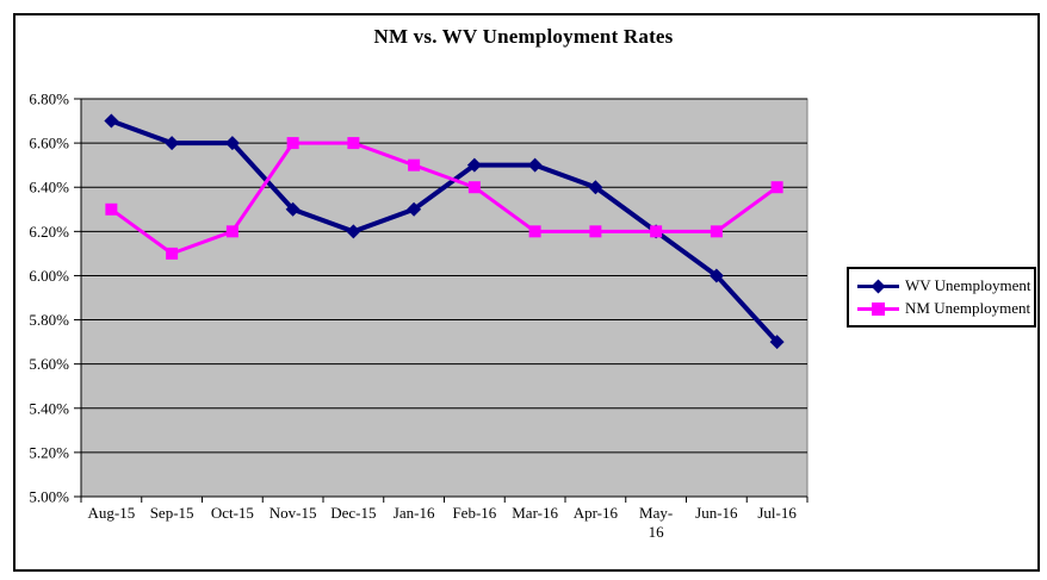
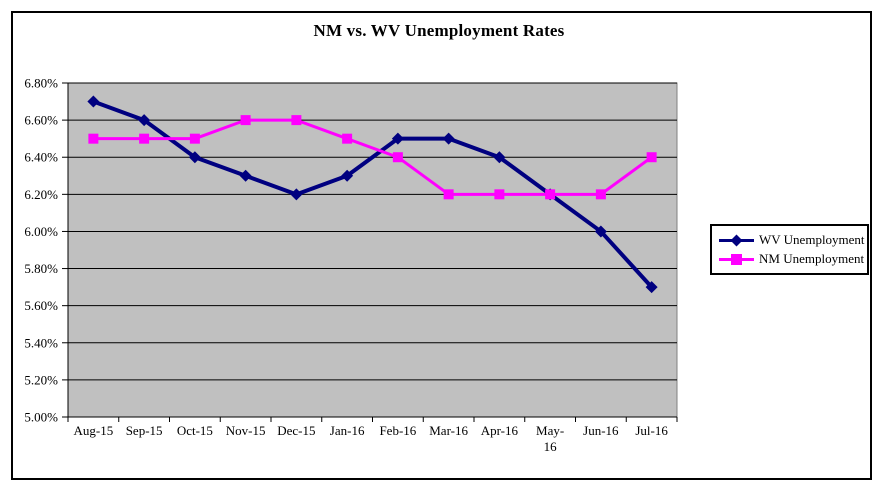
NM Unemployment/Aug-15: 6.3% -> 6.5%
NM Unemployment/Sep-15: 6.1% -> 6.5%
WV Unemployment/Oct-15: 6.6% -> 6.4%
NM Unemployment/Oct-15: 6.2% -> 6.5%
